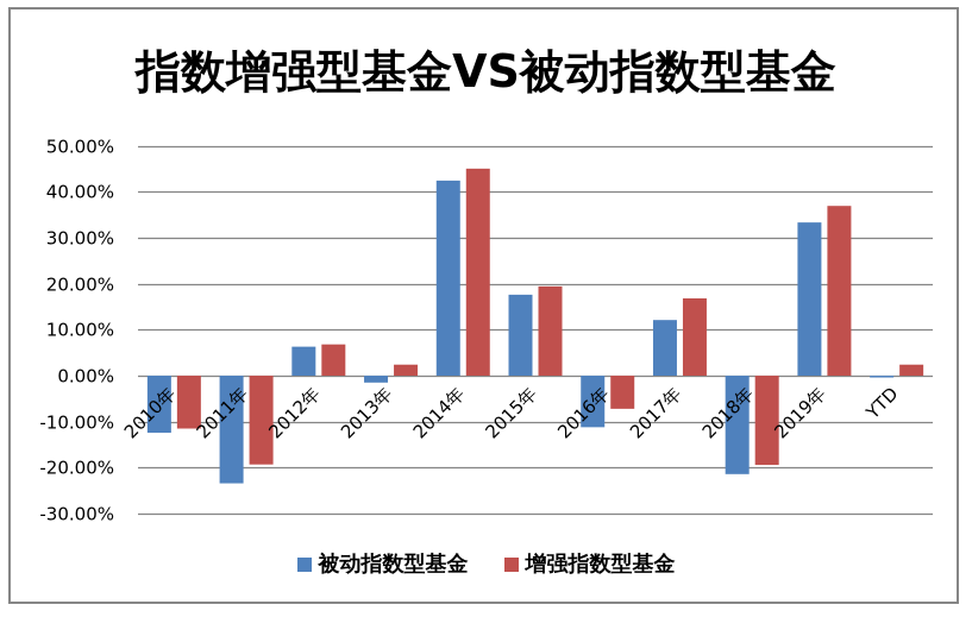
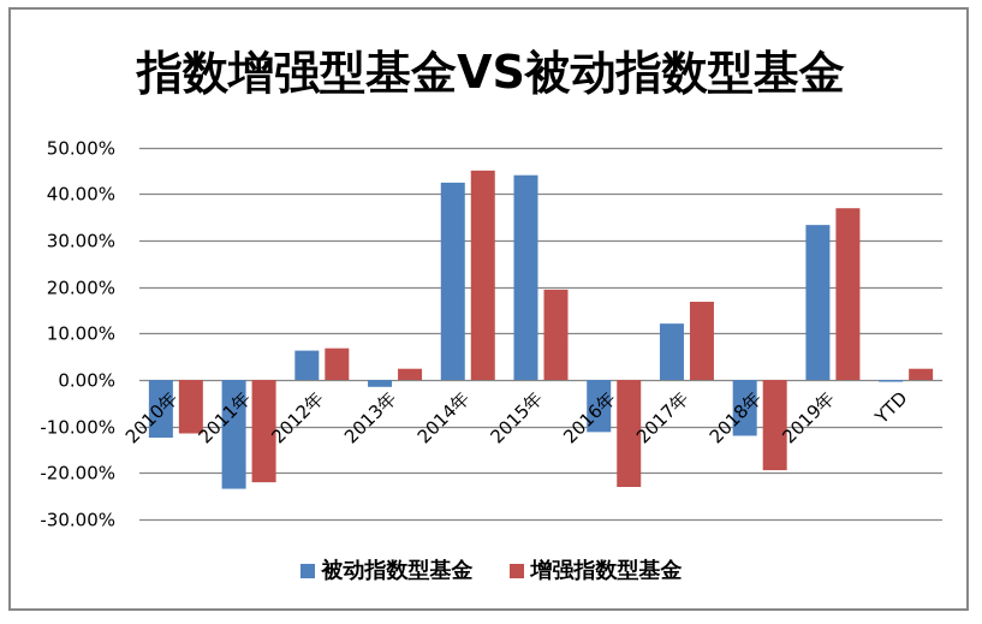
增强指数型基金/2011年: -19% -> -22%
被动指数型基金/2015年: 18% -> 44%
增强指数型基金/2016年: -7% -> -23%
被动指数型基金/2018年: -21% -> -12%
